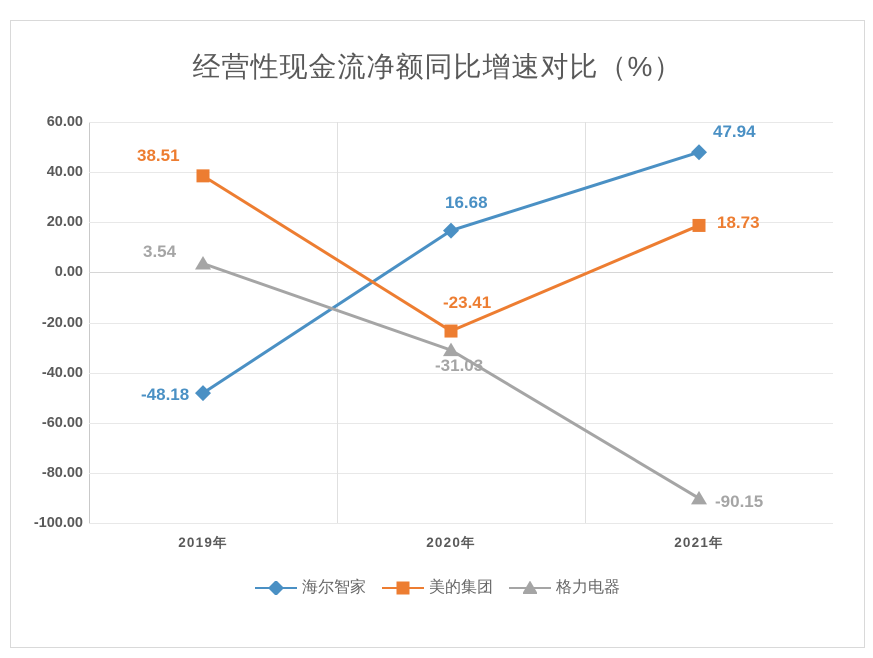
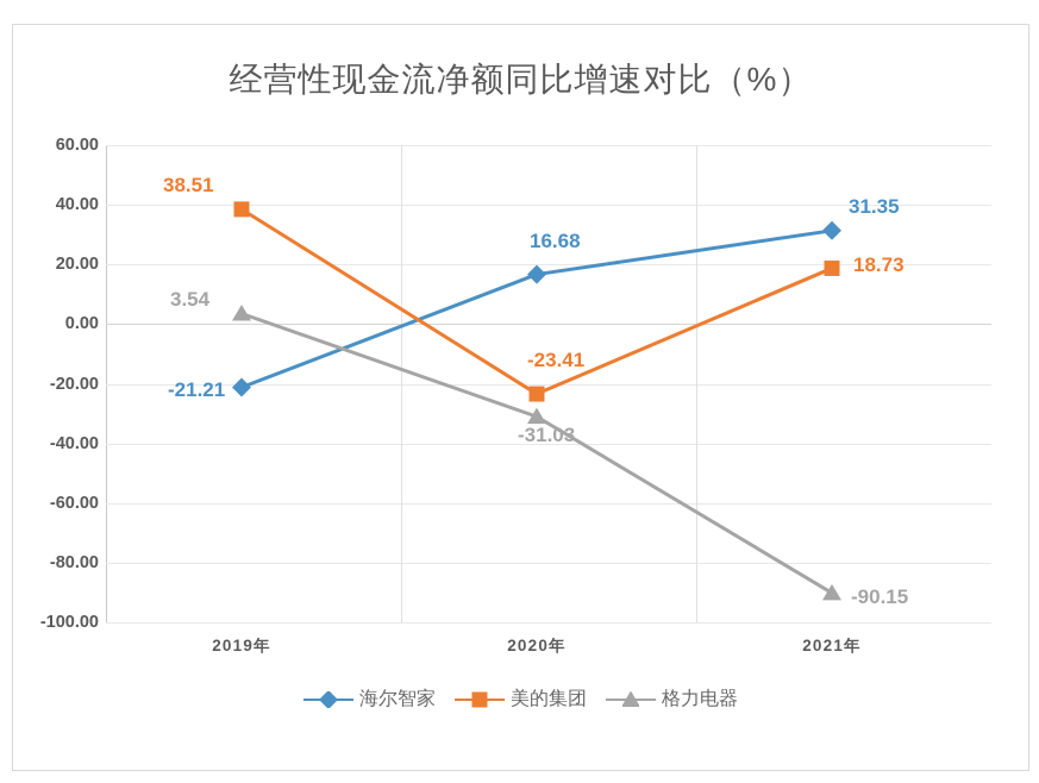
海尔智家/2019年: -48.18 -> -21.21
海尔智家/2021年: 47.94 -> 31.35
